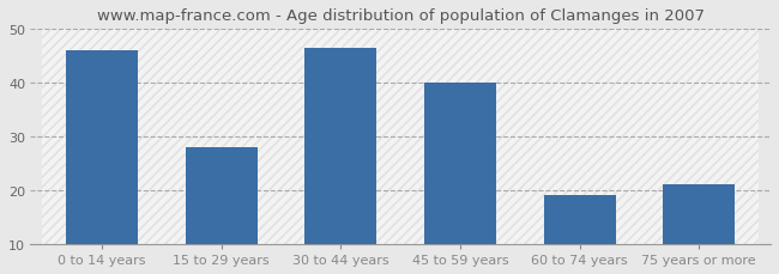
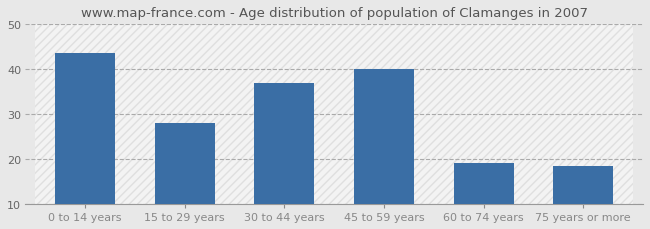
0 to 14 years: 46.0 -> 43.5
30 to 44 years: 46.5 -> 37.0
75 years or more: 21.0 -> 18.5
